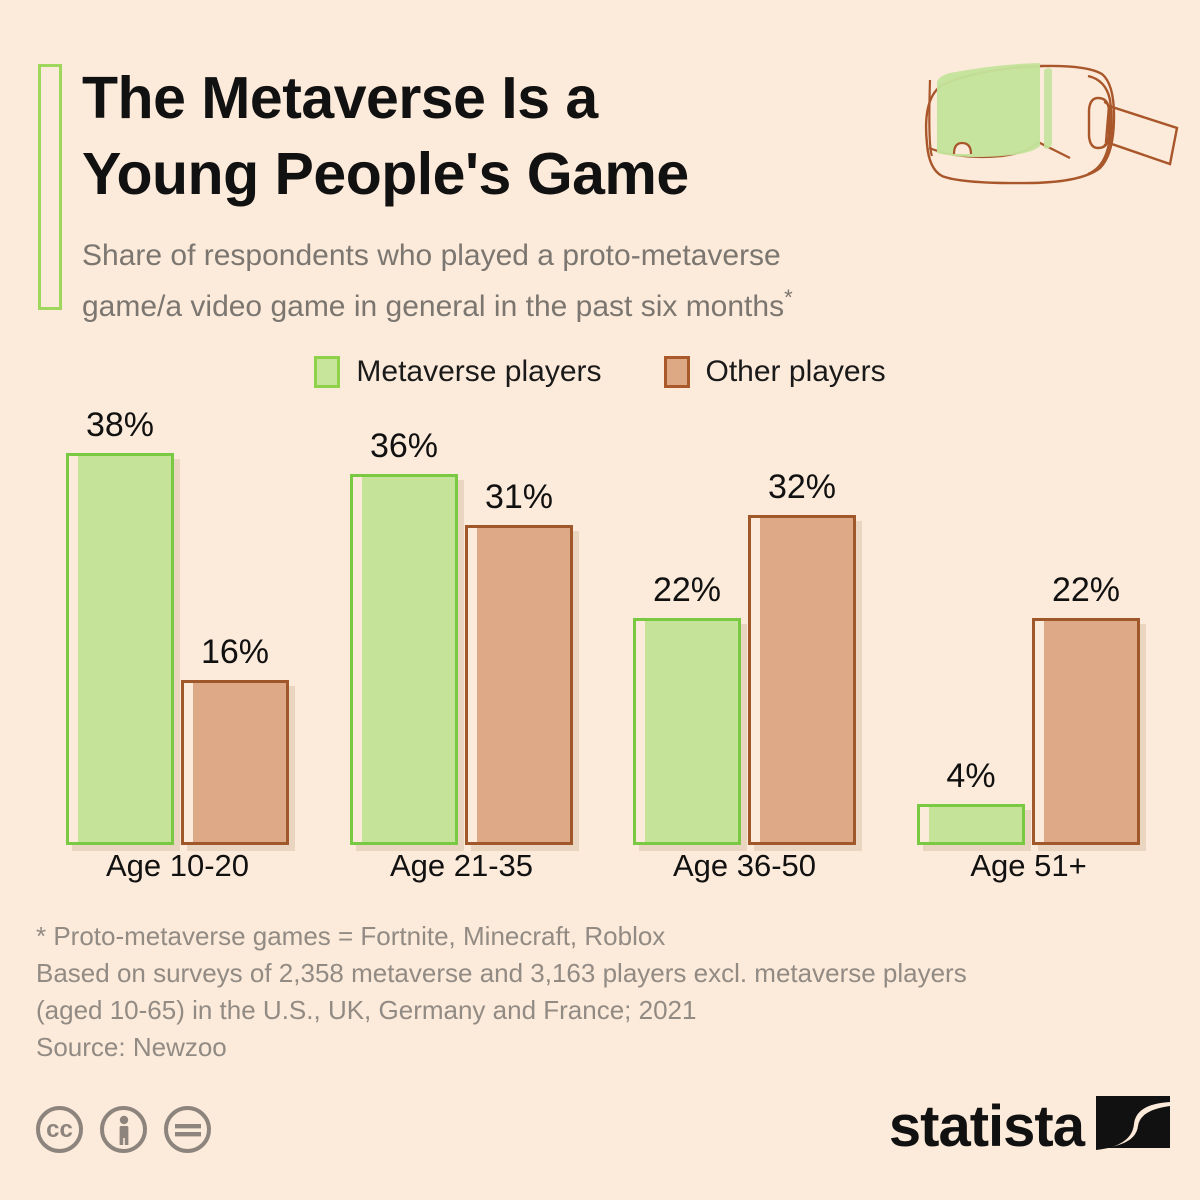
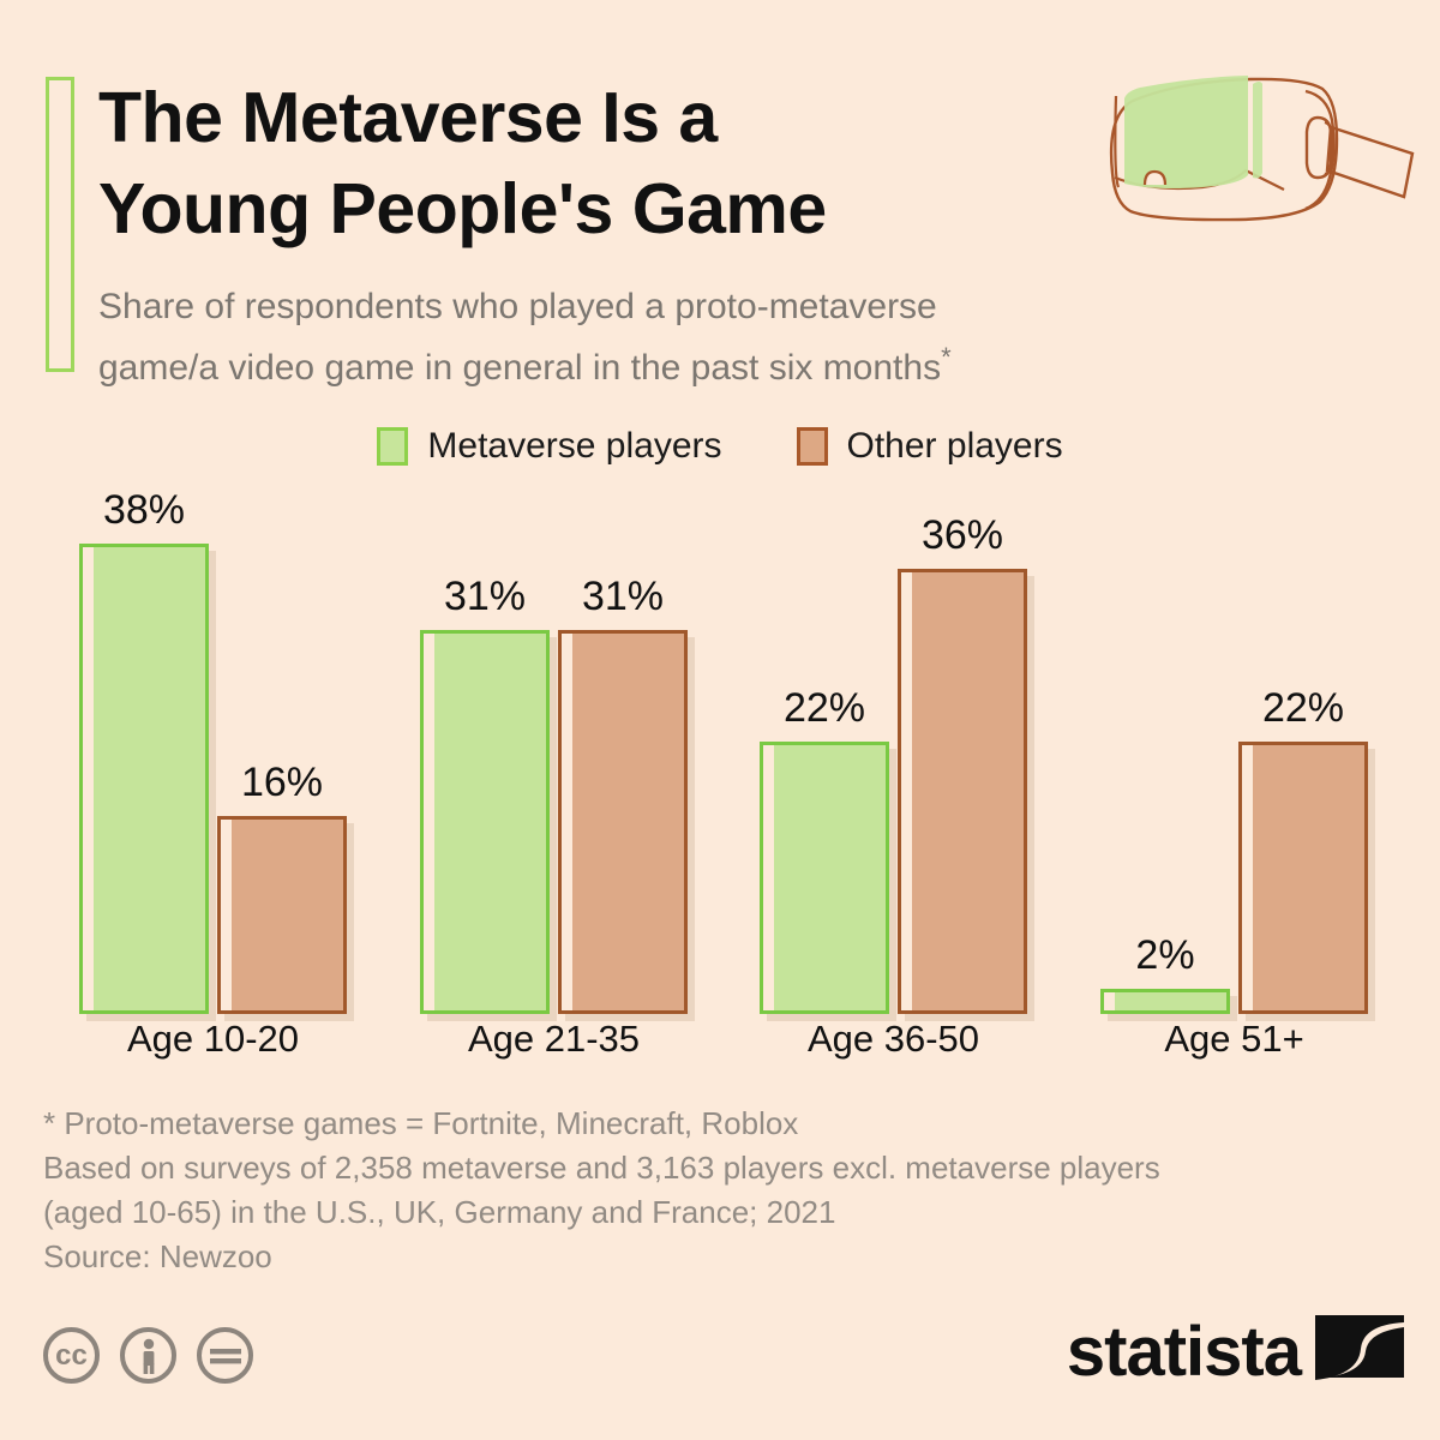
Metaverse players/Age 21-35: 36% -> 31%
Other players/Age 36-50: 32% -> 36%
Metaverse players/Age 51+: 4% -> 2%
